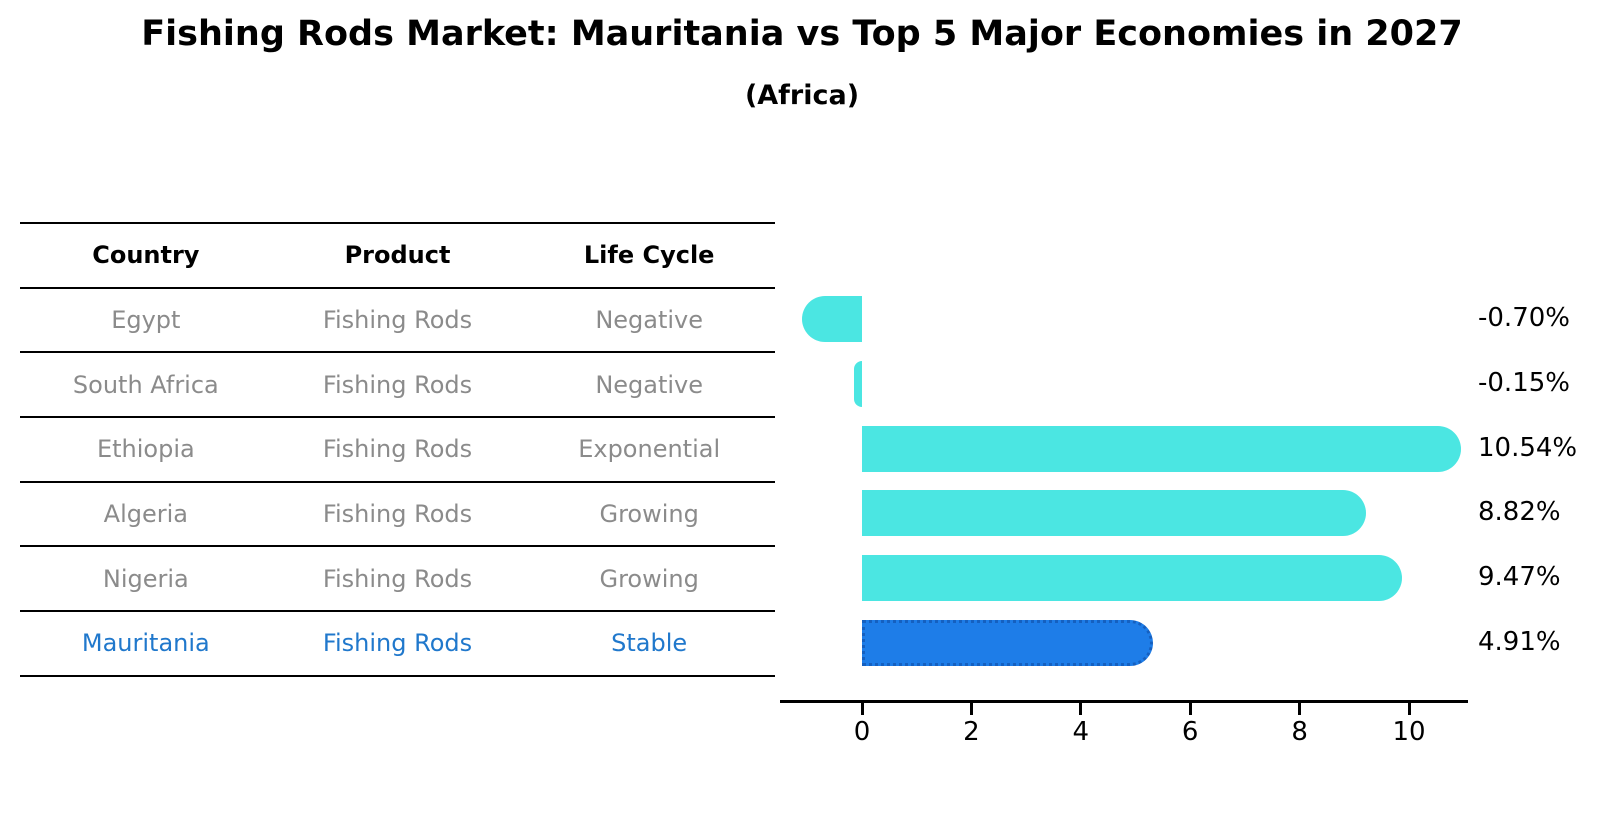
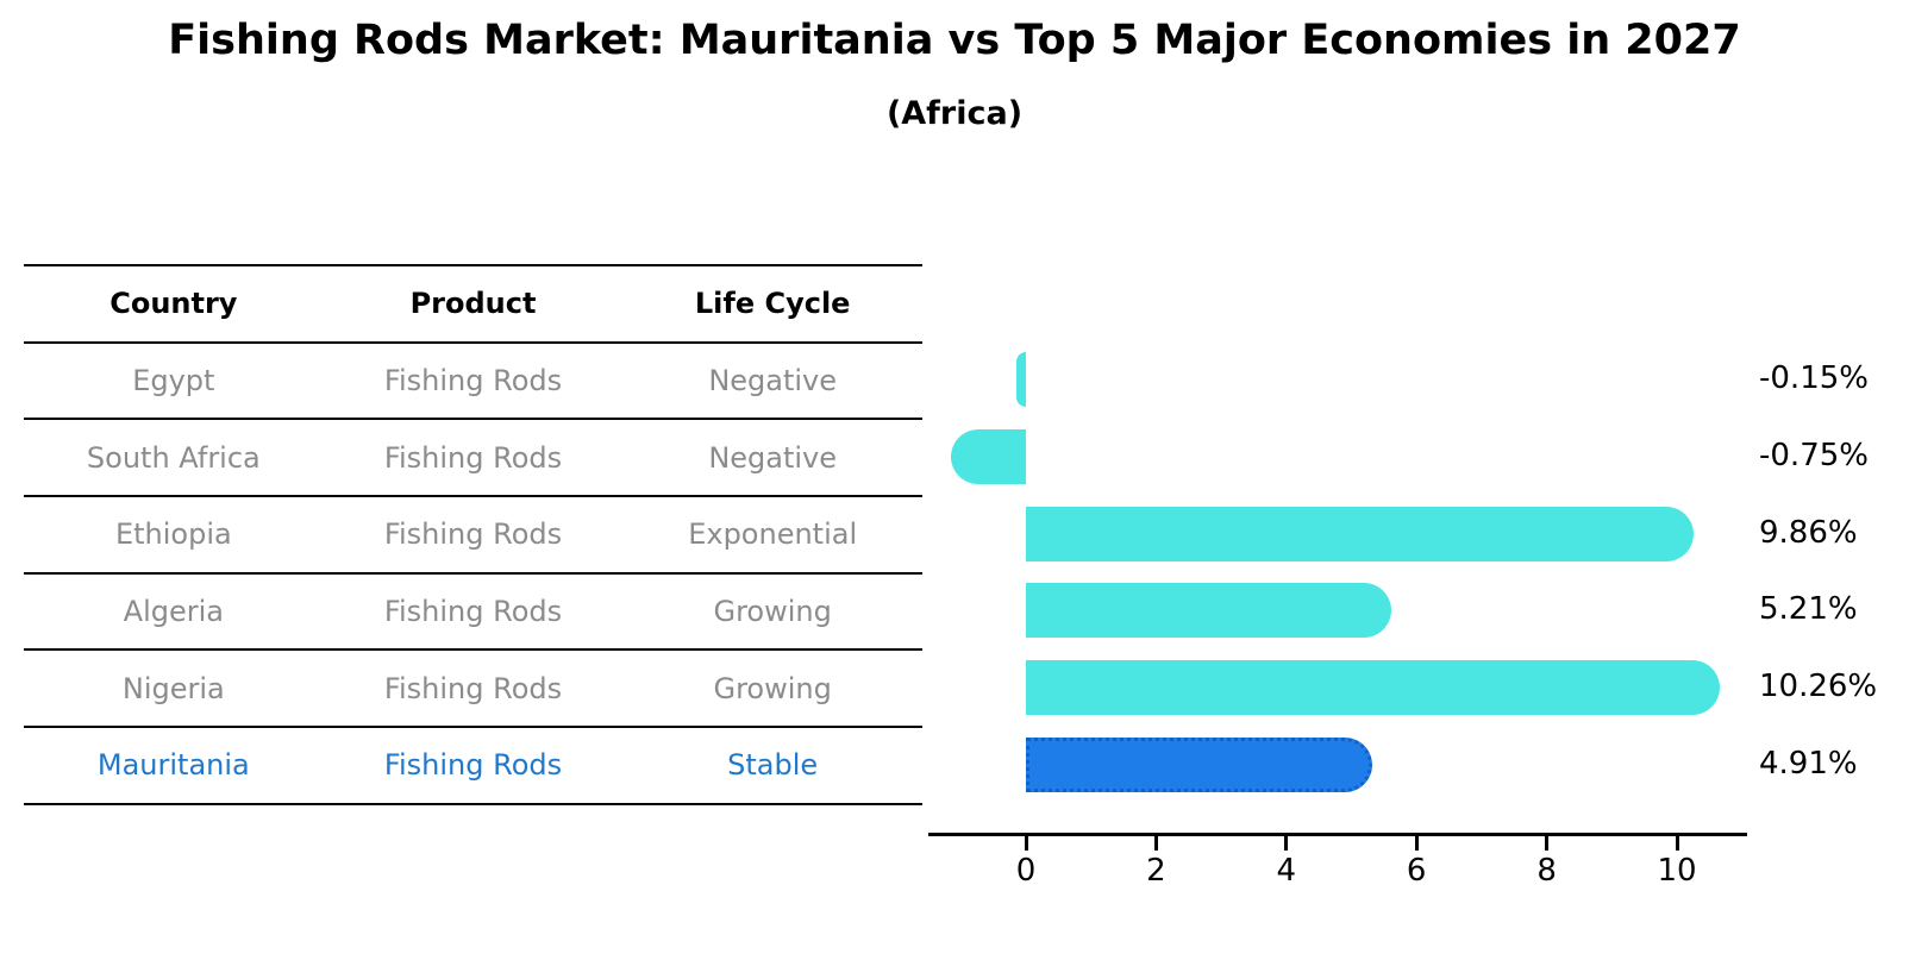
Egypt: -0.70% -> -0.15%
South Africa: -0.15% -> -0.75%
Ethiopia: 10.54% -> 9.86%
Algeria: 8.82% -> 5.21%
Nigeria: 9.47% -> 10.26%
